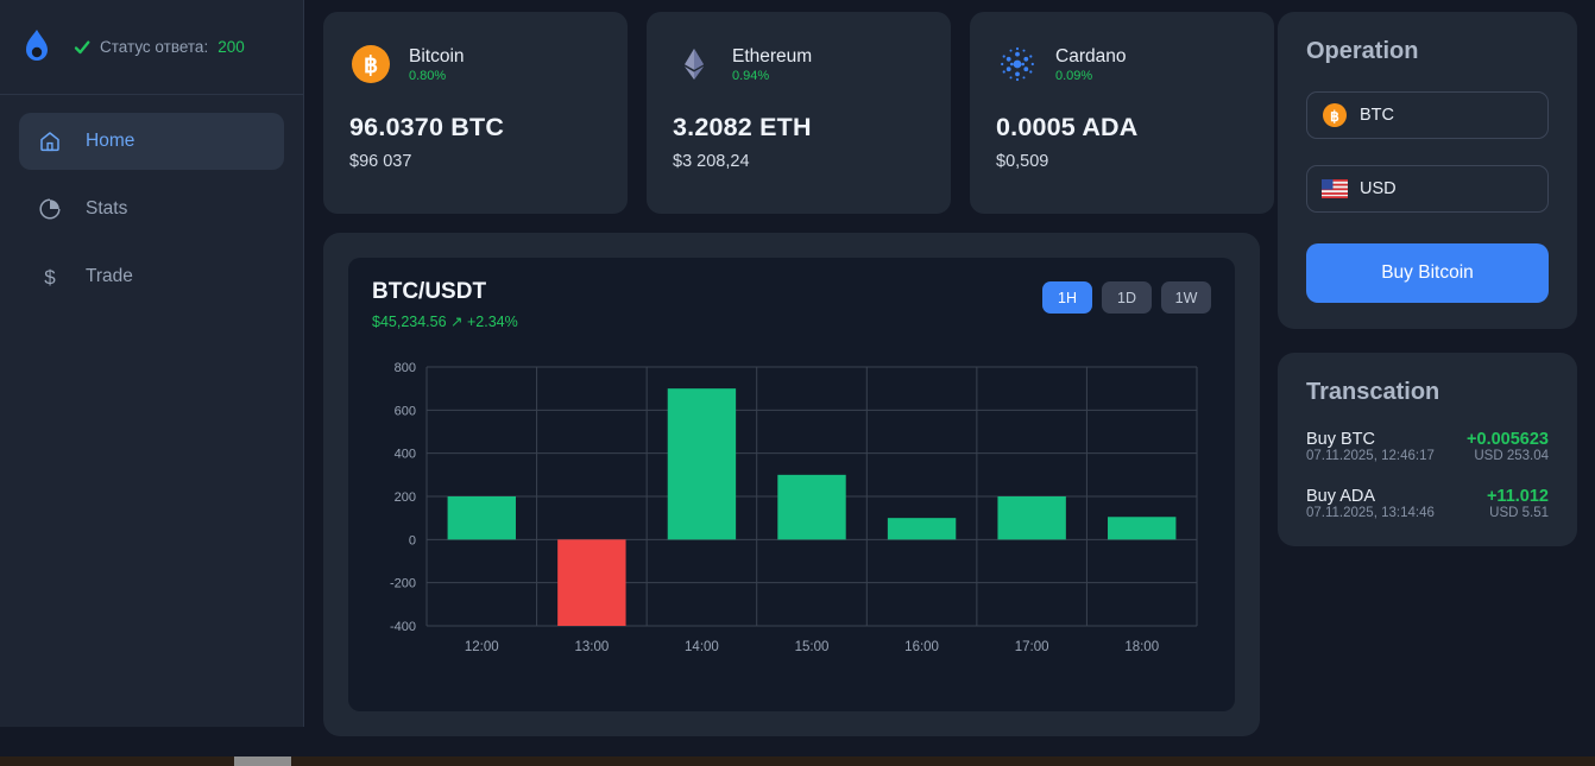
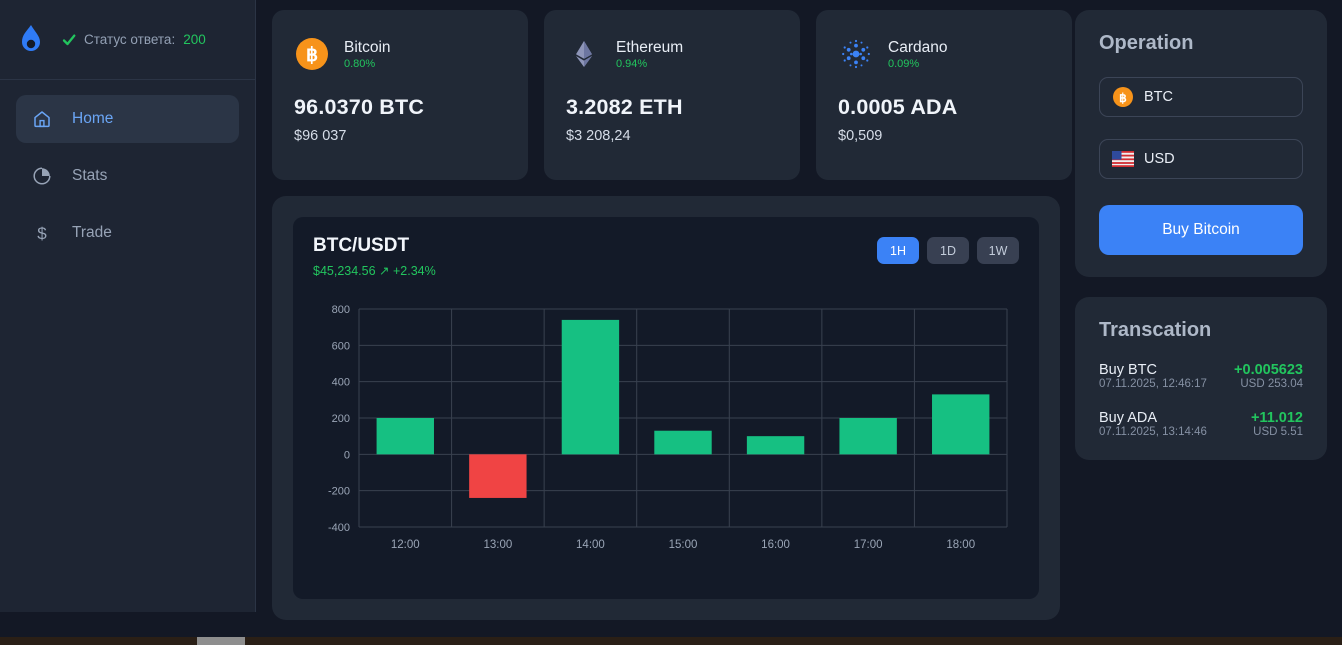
13:00: -400 -> -240
14:00: 700 -> 740
15:00: 300 -> 130
18:00: 100 -> 330
